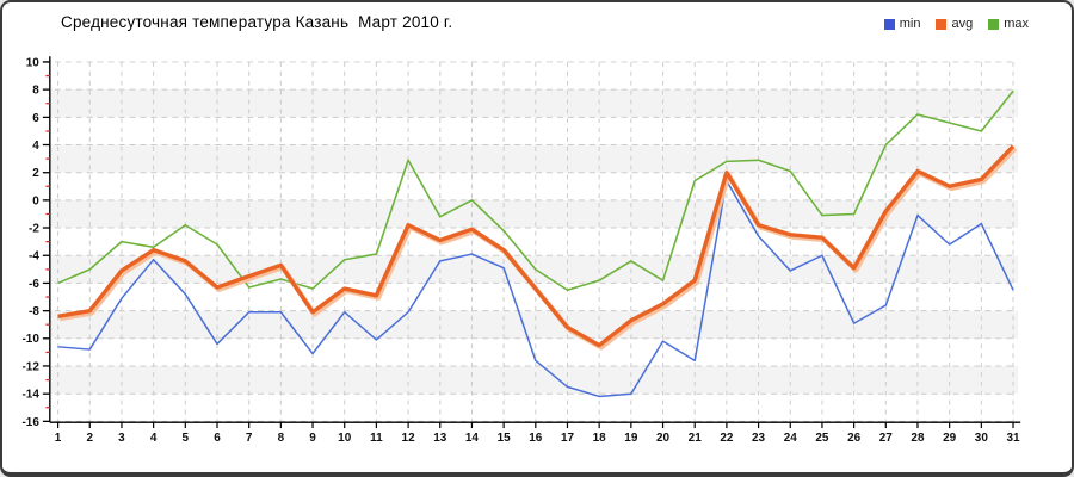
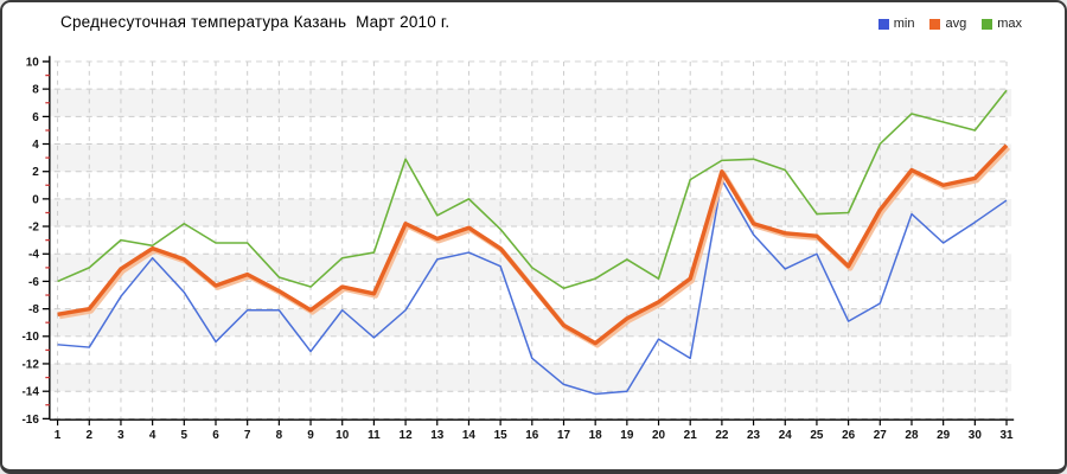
max/7: -6.3 -> -3.2
avg/8: -4.7 -> -6.7
min/31: -6.5 -> -0.1
